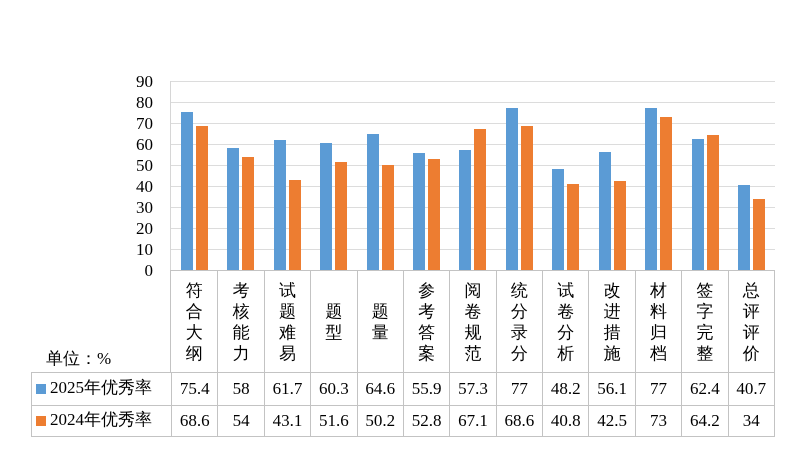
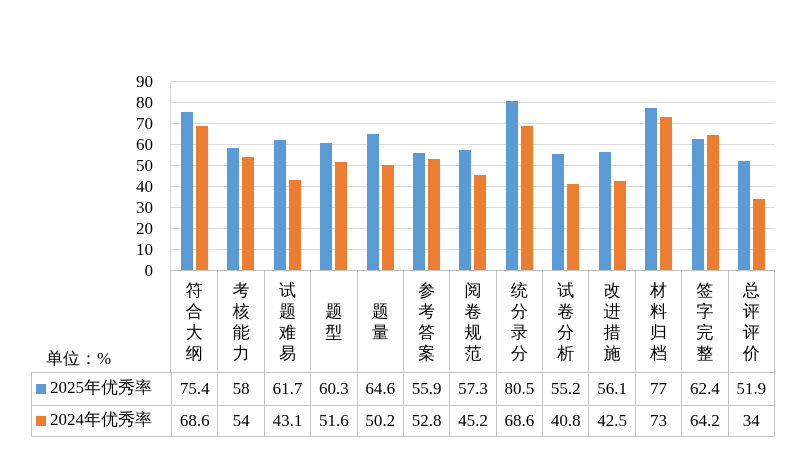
2024年优秀率/阅卷规范: 67.1 -> 45.2
2025年优秀率/统分录分: 77 -> 80.5
2025年优秀率/试卷分析: 48.2 -> 55.2
2025年优秀率/总评评价: 40.7 -> 51.9
